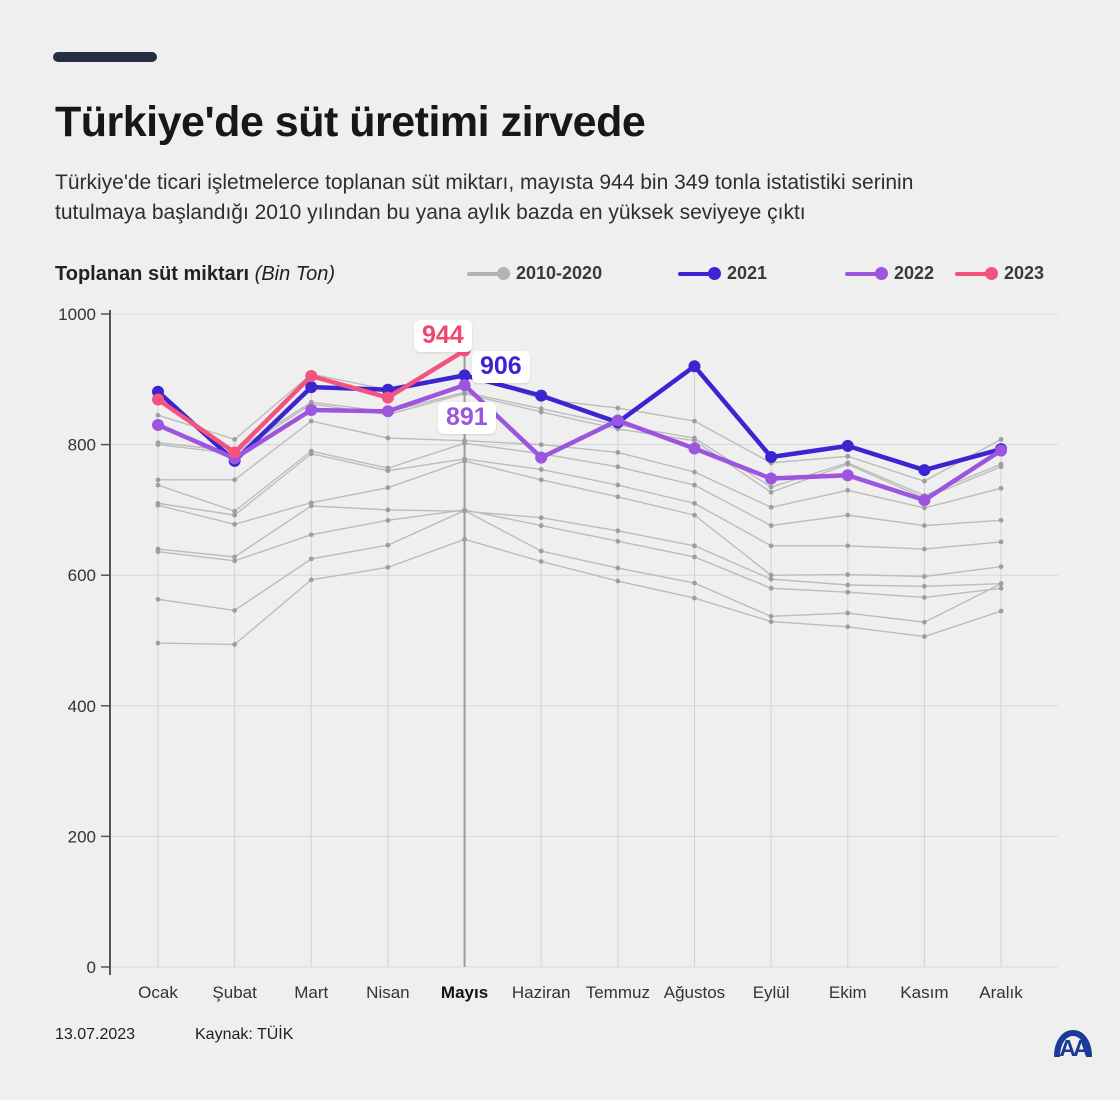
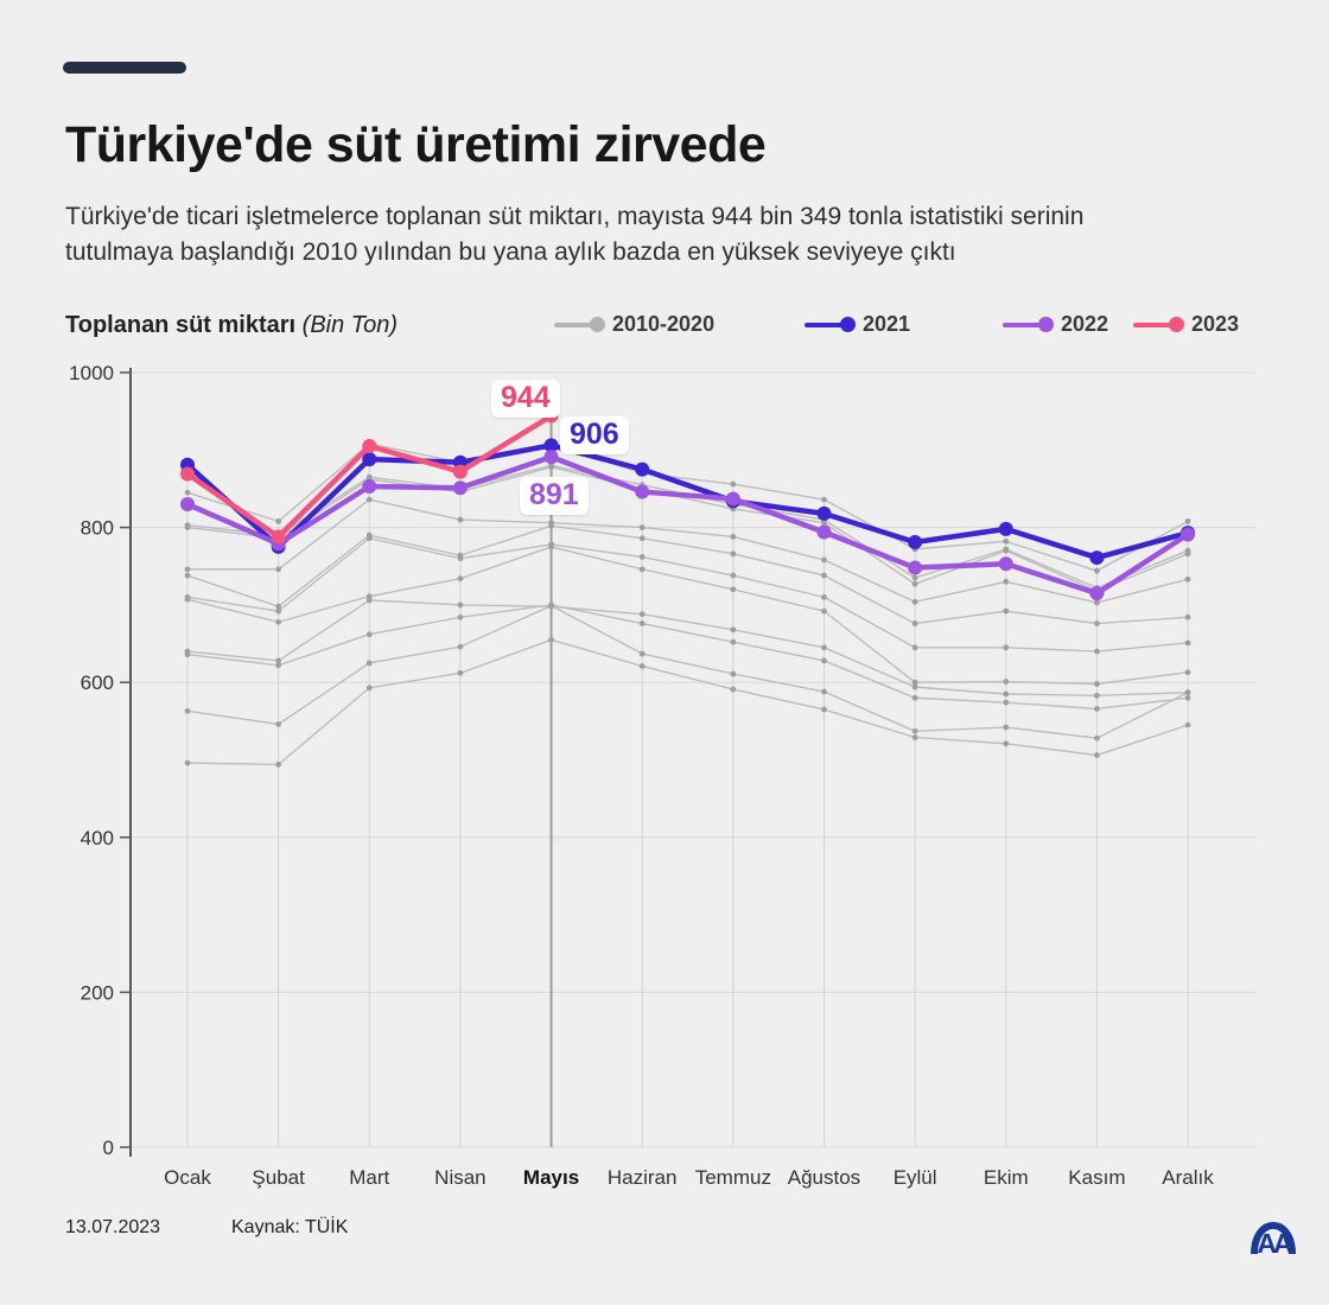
2022/Haziran: 780 -> 850
2021/Ağustos: 920 -> 820
